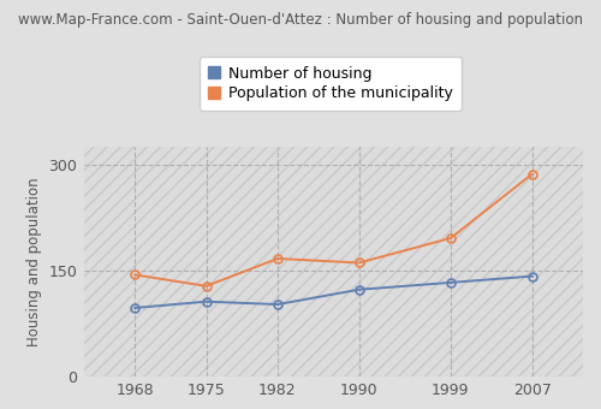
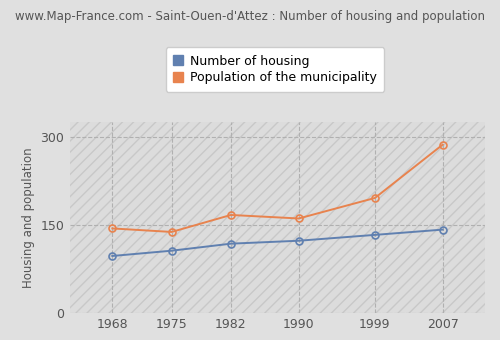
Population of the municipality/1975: 128 -> 138
Number of housing/1982: 102 -> 118
